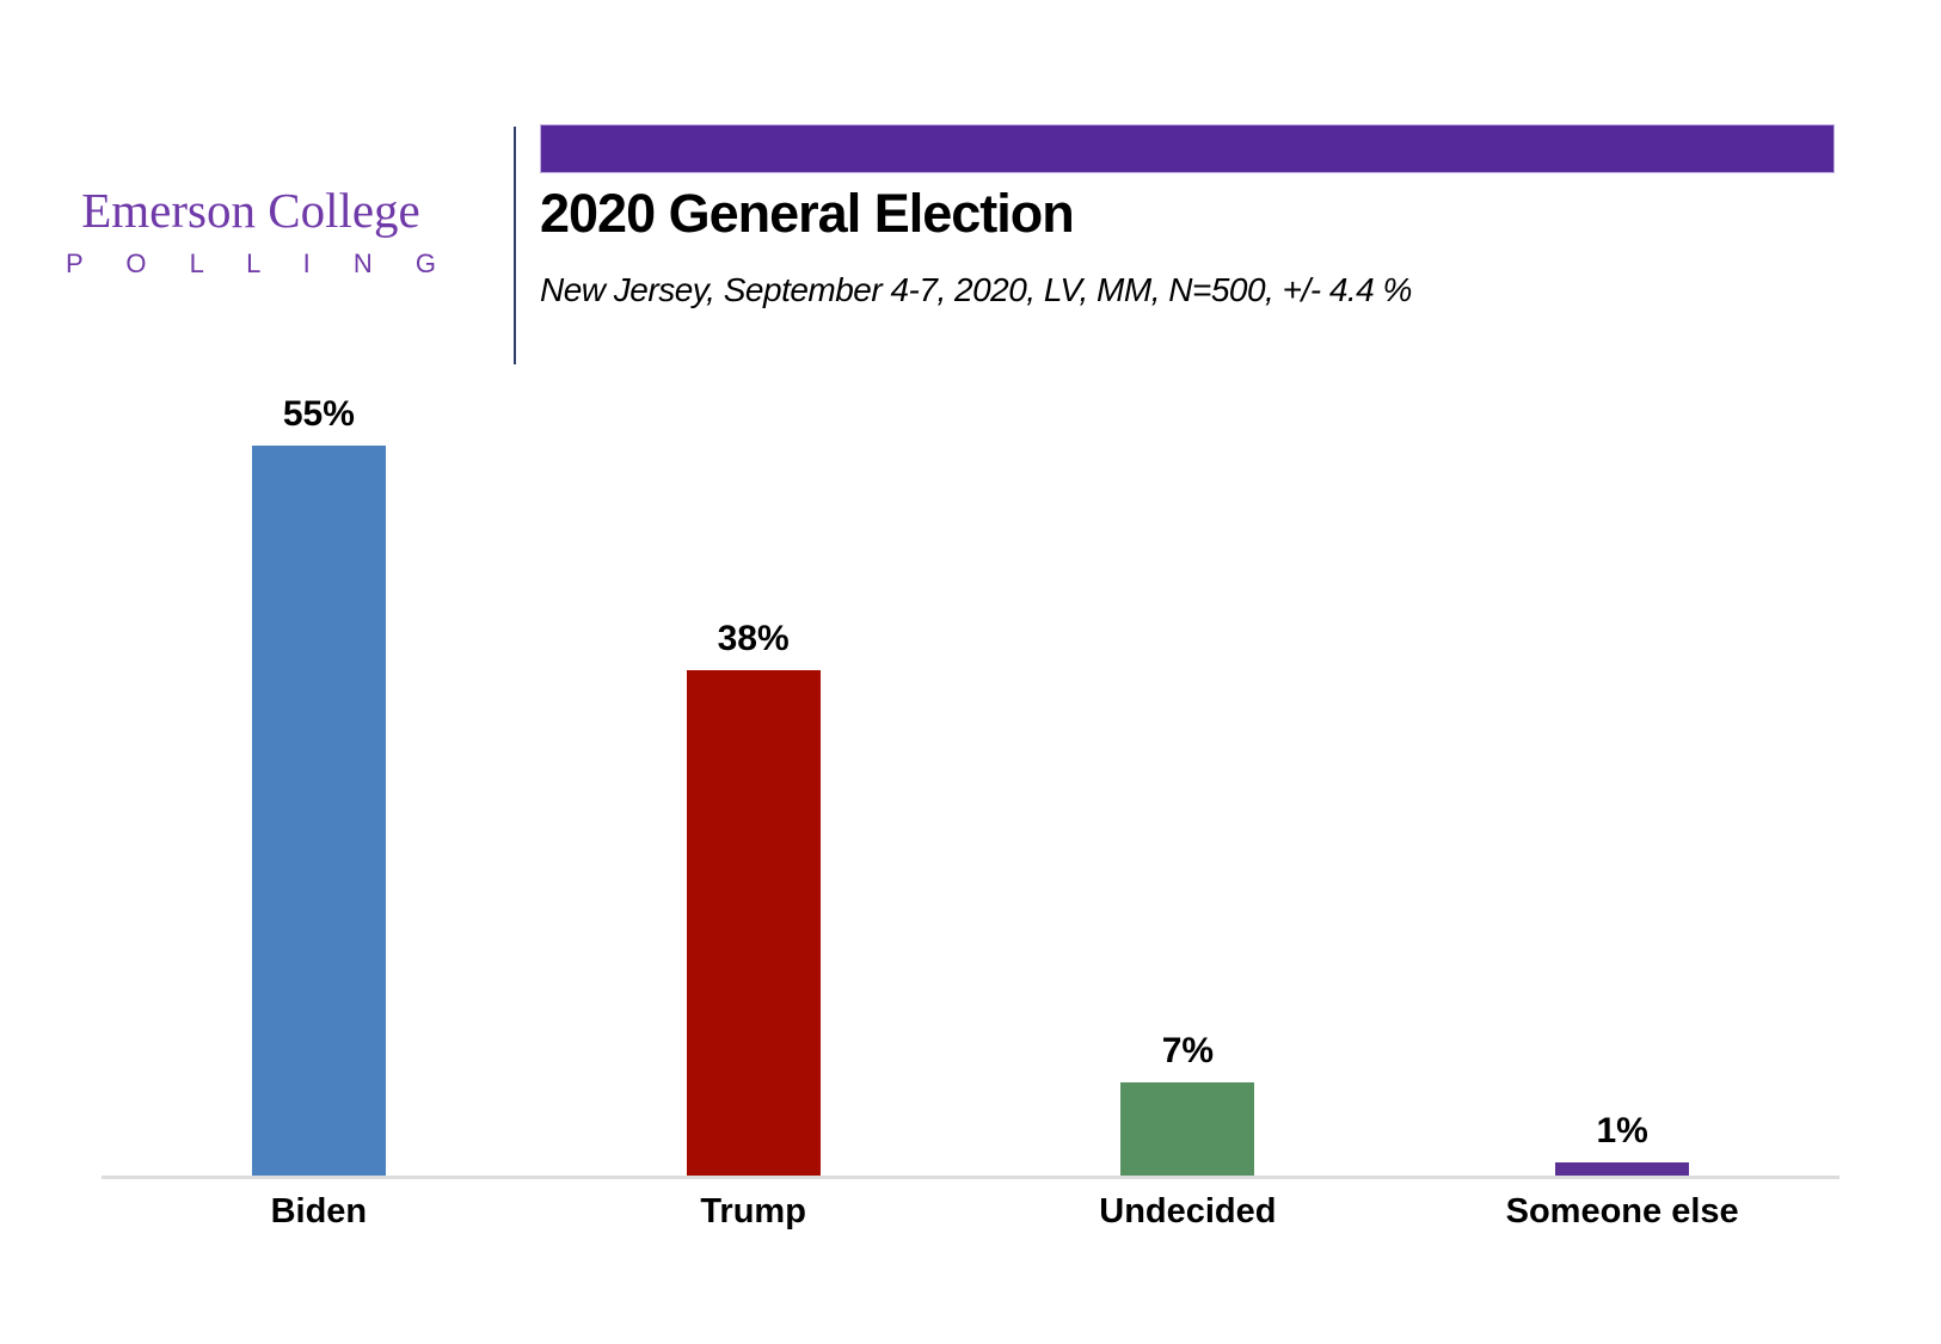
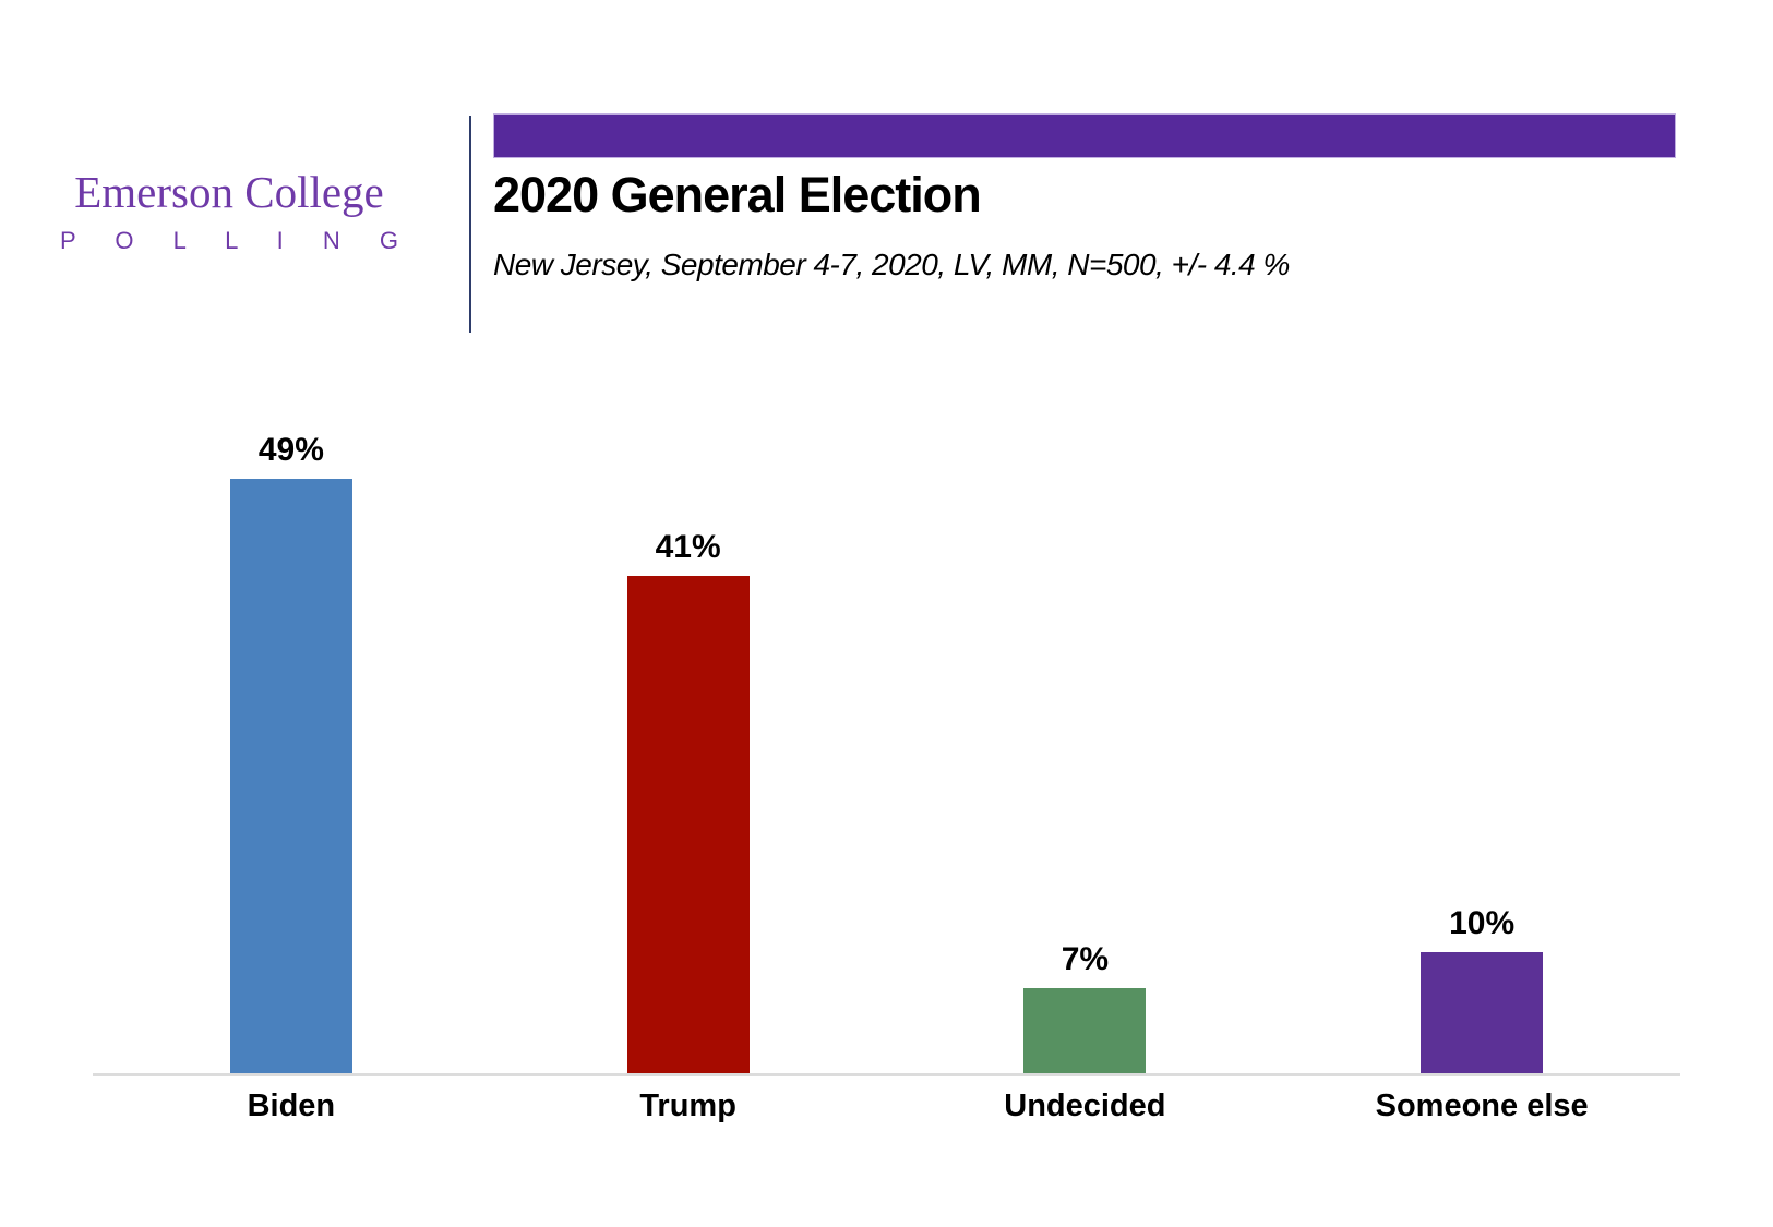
Biden: 55% -> 49%
Trump: 38% -> 41%
Someone else: 1% -> 10%
